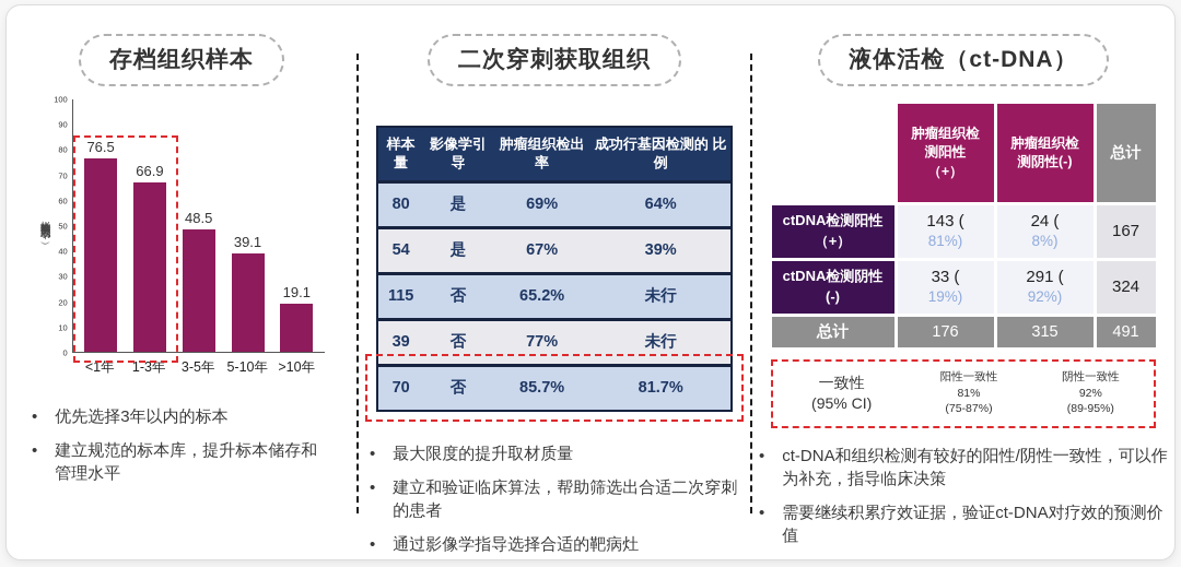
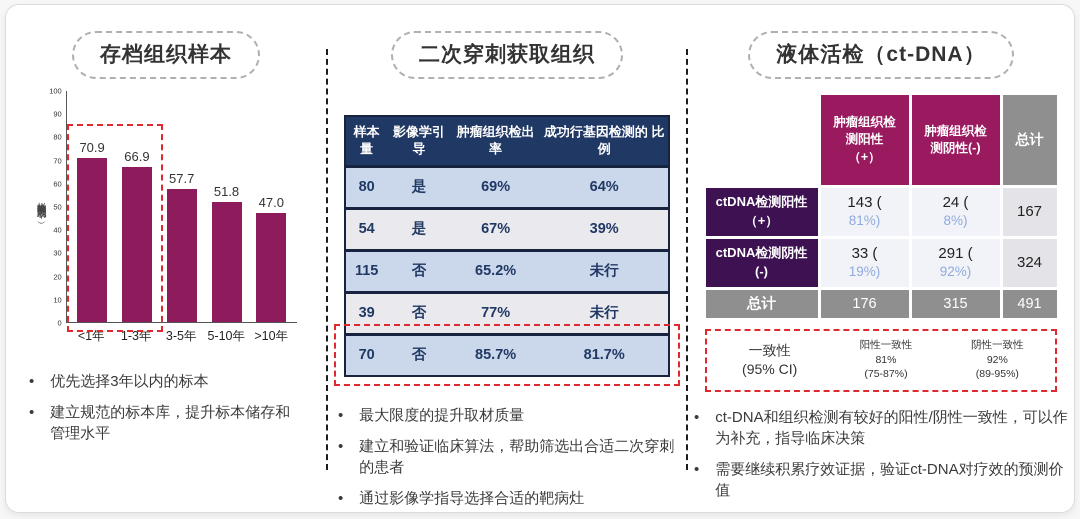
存档组织样本/<1年: 76.5 -> 70.9
存档组织样本/3-5年: 48.5 -> 57.7
存档组织样本/5-10年: 39.1 -> 51.8
存档组织样本/>10年: 19.1 -> 47.0
